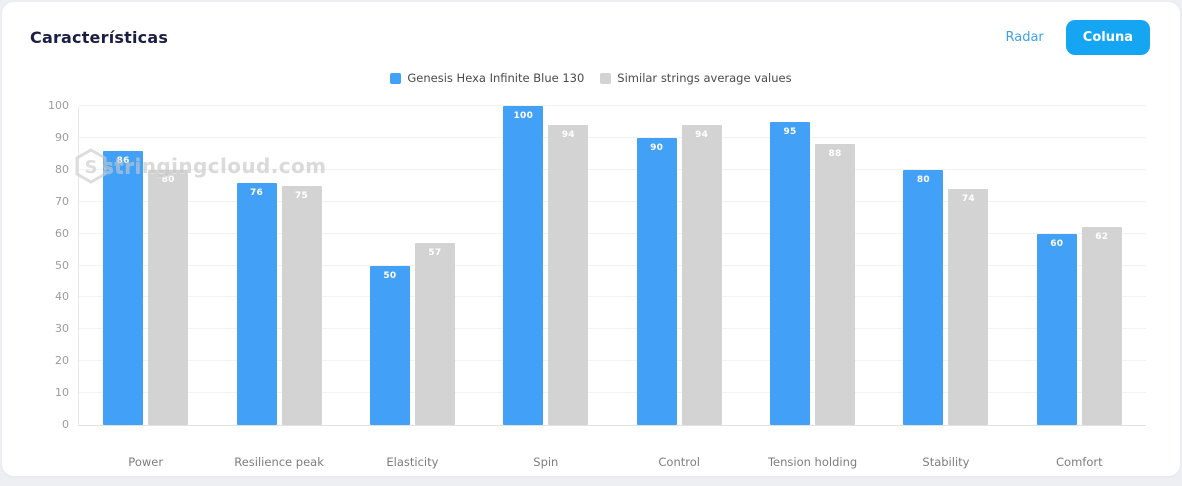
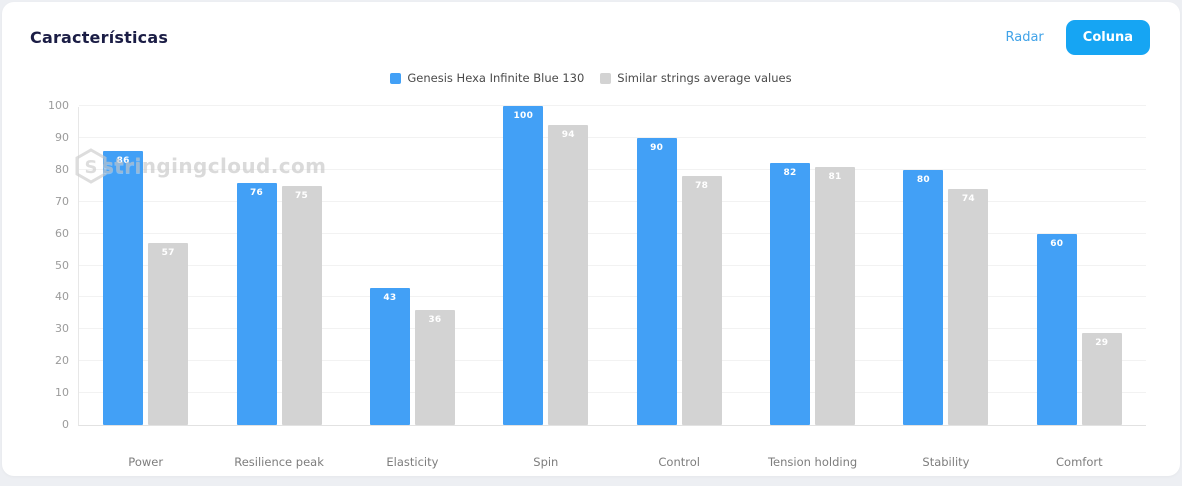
Similar strings average values/Power: 80 -> 57
Genesis Hexa Infinite Blue 130/Elasticity: 50 -> 43
Similar strings average values/Elasticity: 57 -> 36
Similar strings average values/Control: 94 -> 78
Genesis Hexa Infinite Blue 130/Tension holding: 95 -> 82
Similar strings average values/Tension holding: 88 -> 81
Similar strings average values/Comfort: 62 -> 29
